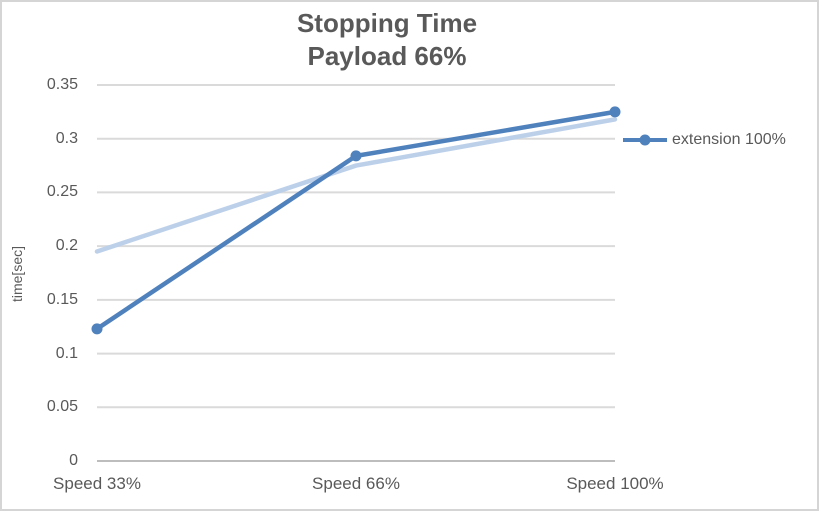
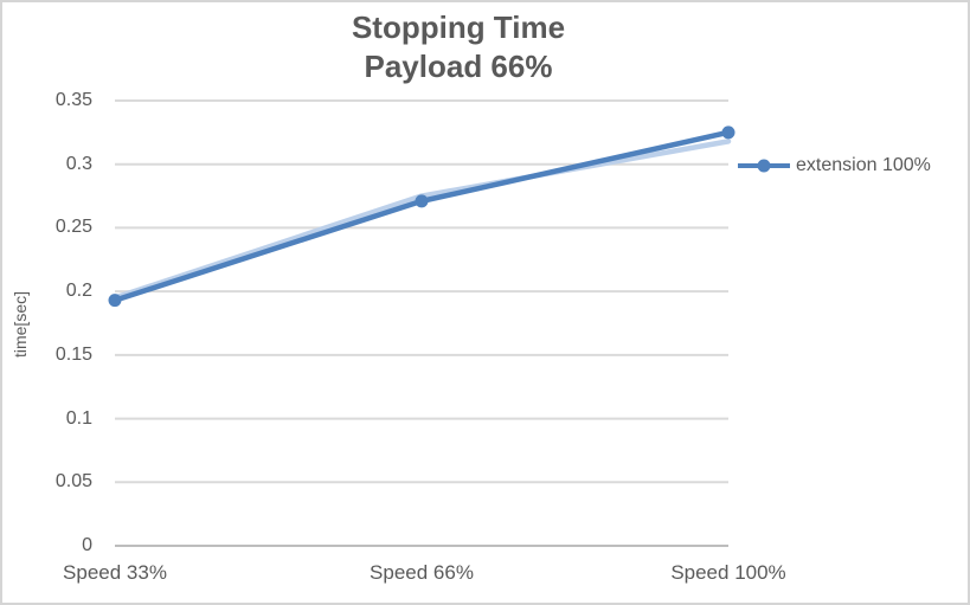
extension 100%/Speed 33%: 0.123 -> 0.193
extension 100%/Speed 66%: 0.284 -> 0.271
